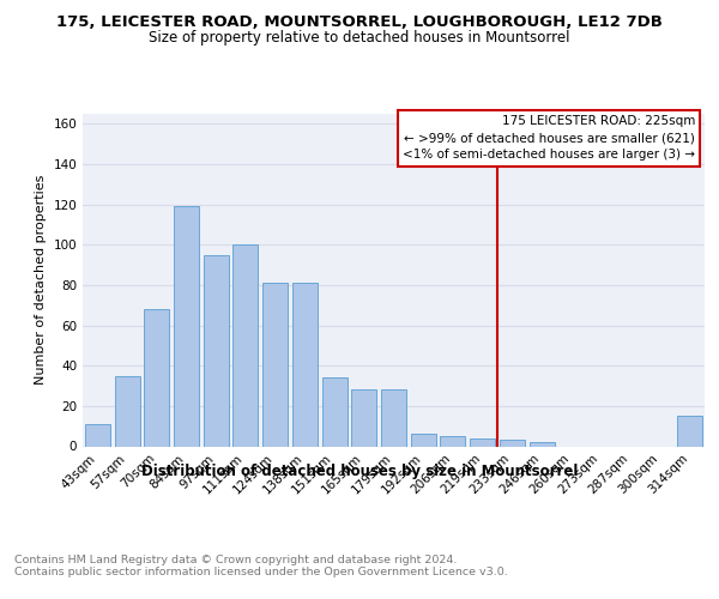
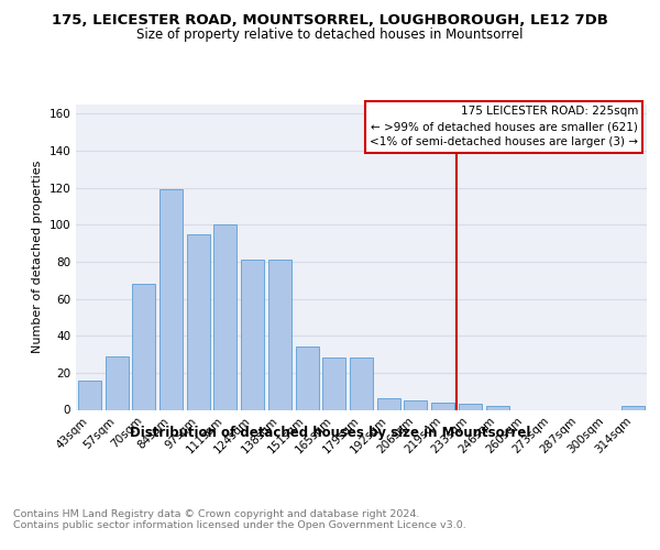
43sqm: 11 -> 16
57sqm: 35 -> 29
314sqm: 15 -> 2
